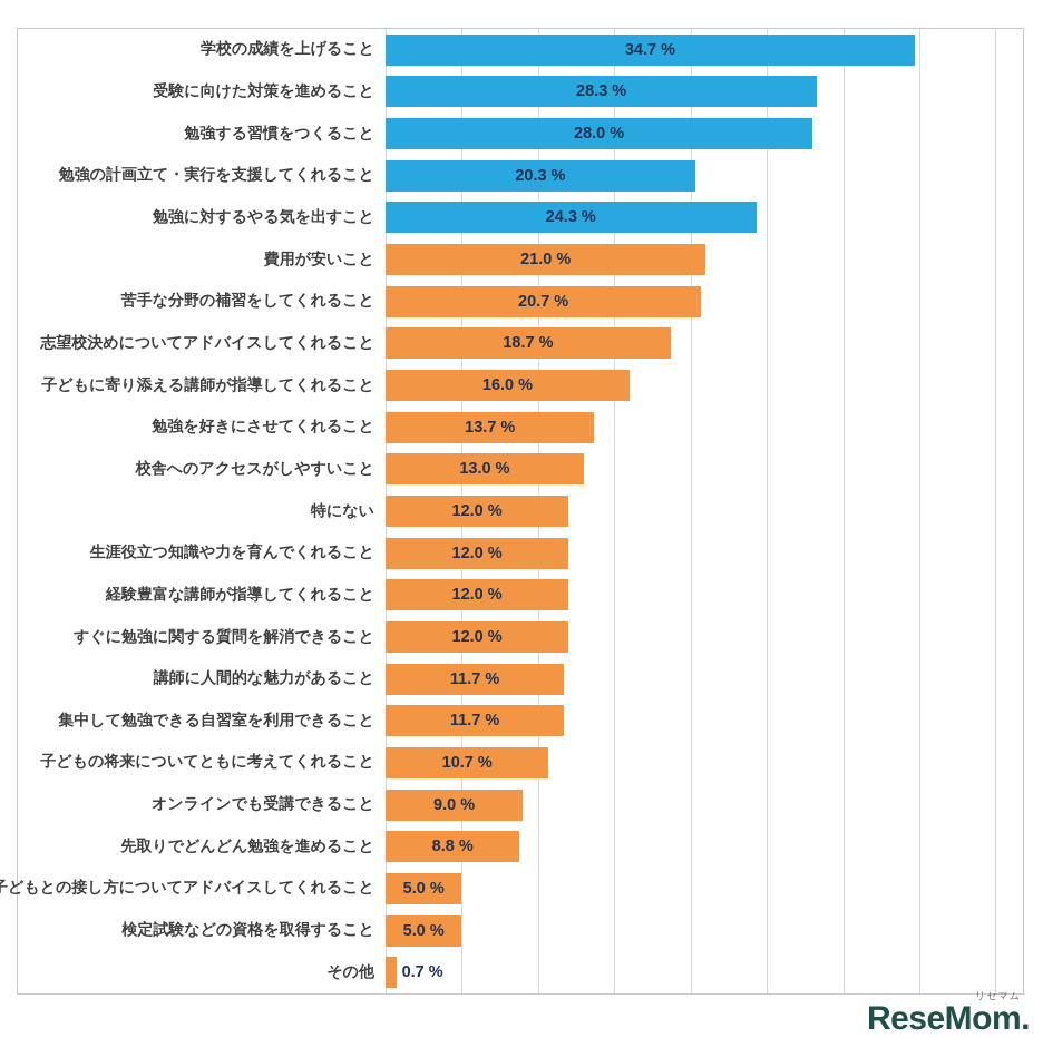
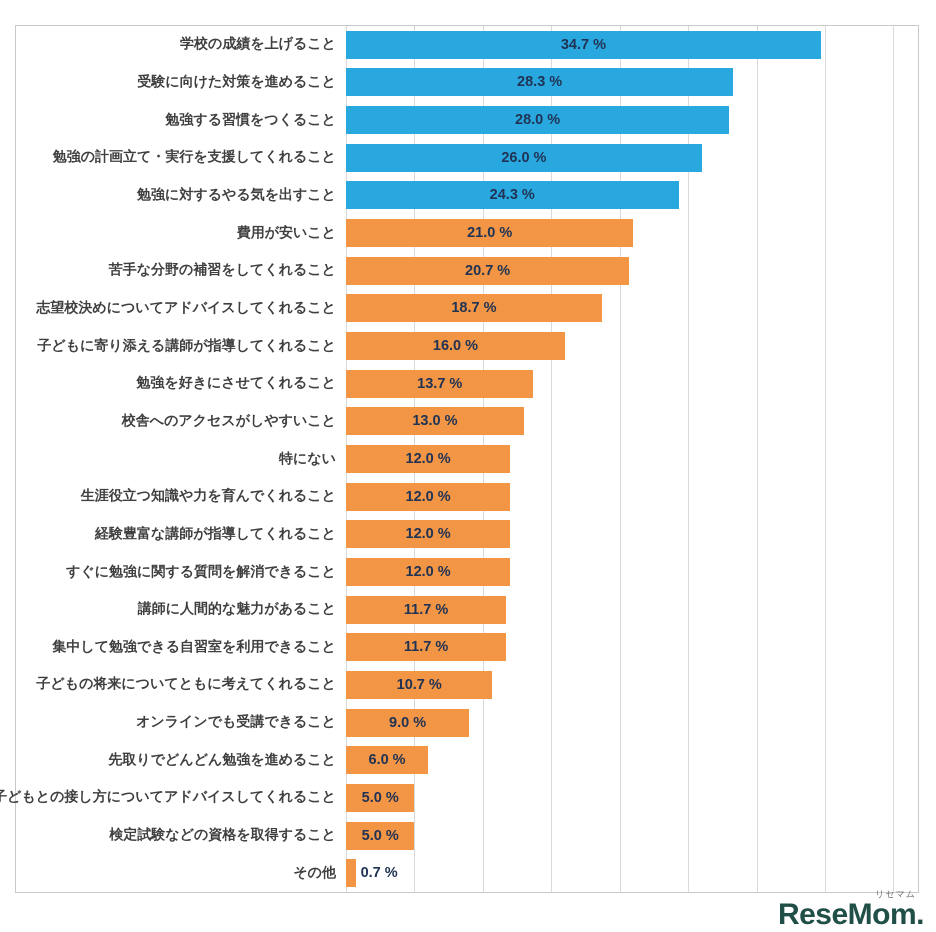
勉強の計画立て・実行を支援してくれること: 20.3 -> 26.0
先取りでどんどん勉強を進めること: 8.8 -> 6.0
